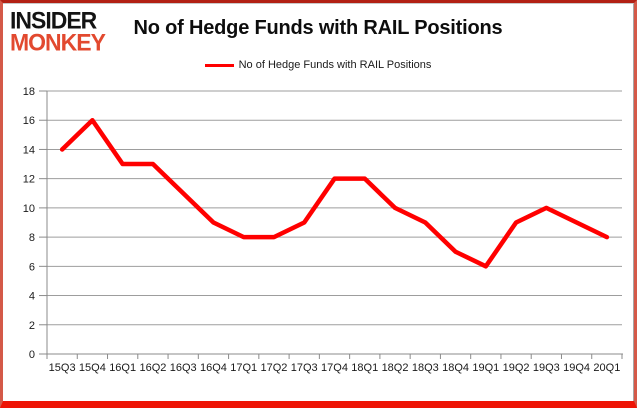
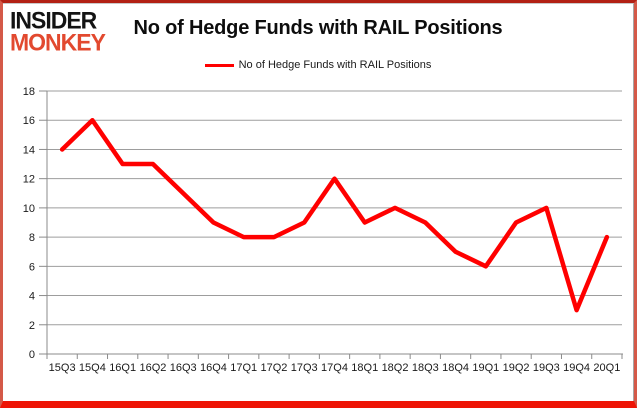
18Q1: 12 -> 9
19Q4: 9 -> 3
